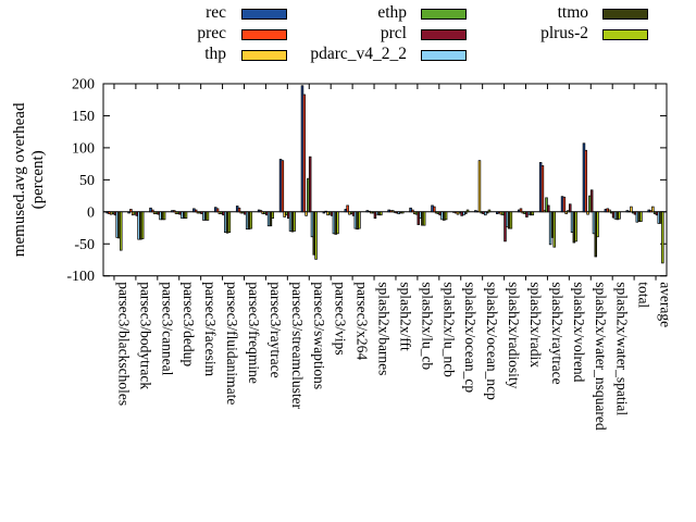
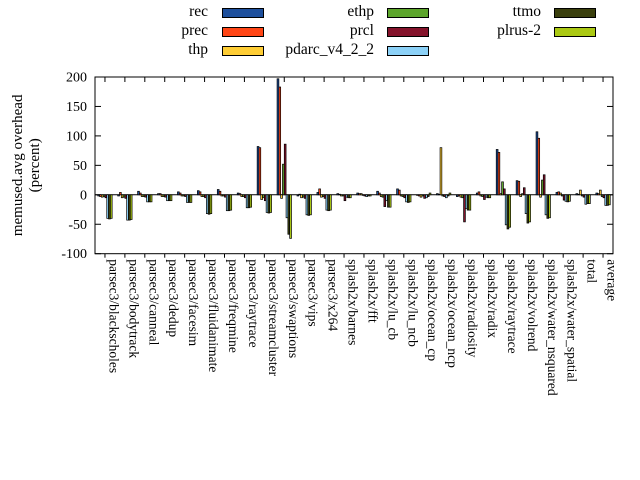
plrus-2/parsec3/blackscholes: -60 -> -40
plrus-2/parsec3/raytrace: -10 -> -20
ttmo/splash2x/raytrace: -40 -> -60
ttmo/splash2x/water_nsquared: -70 -> -40
plrus-2/average: -80 -> -20
